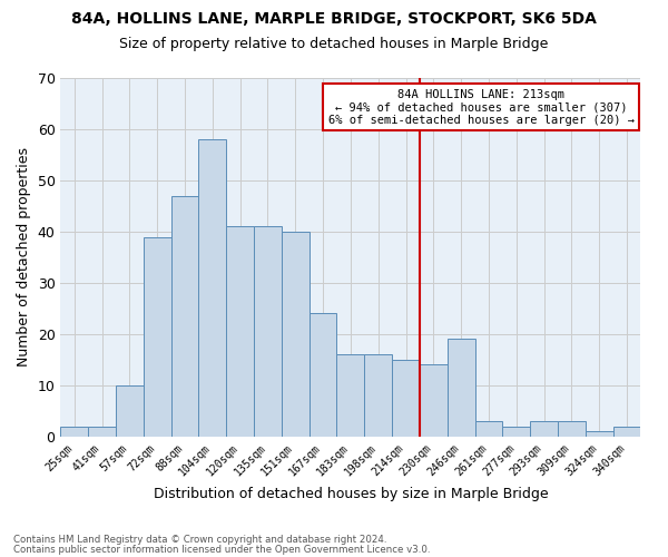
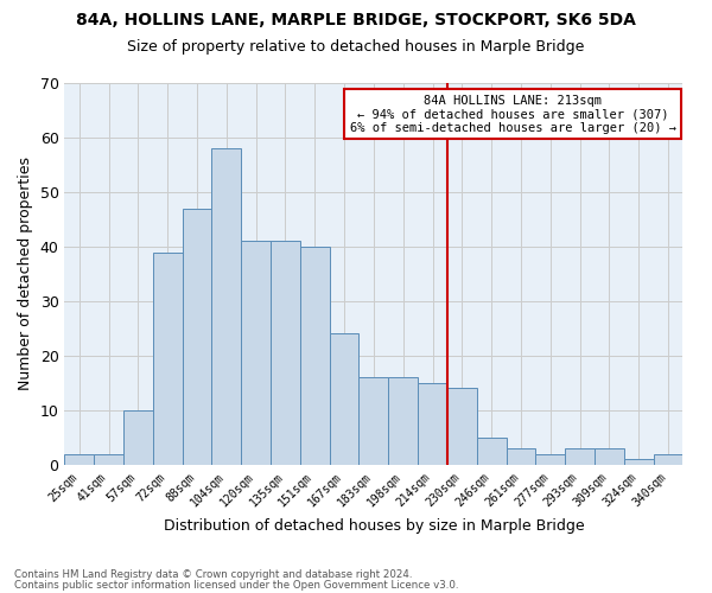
246sqm: 19 -> 5
